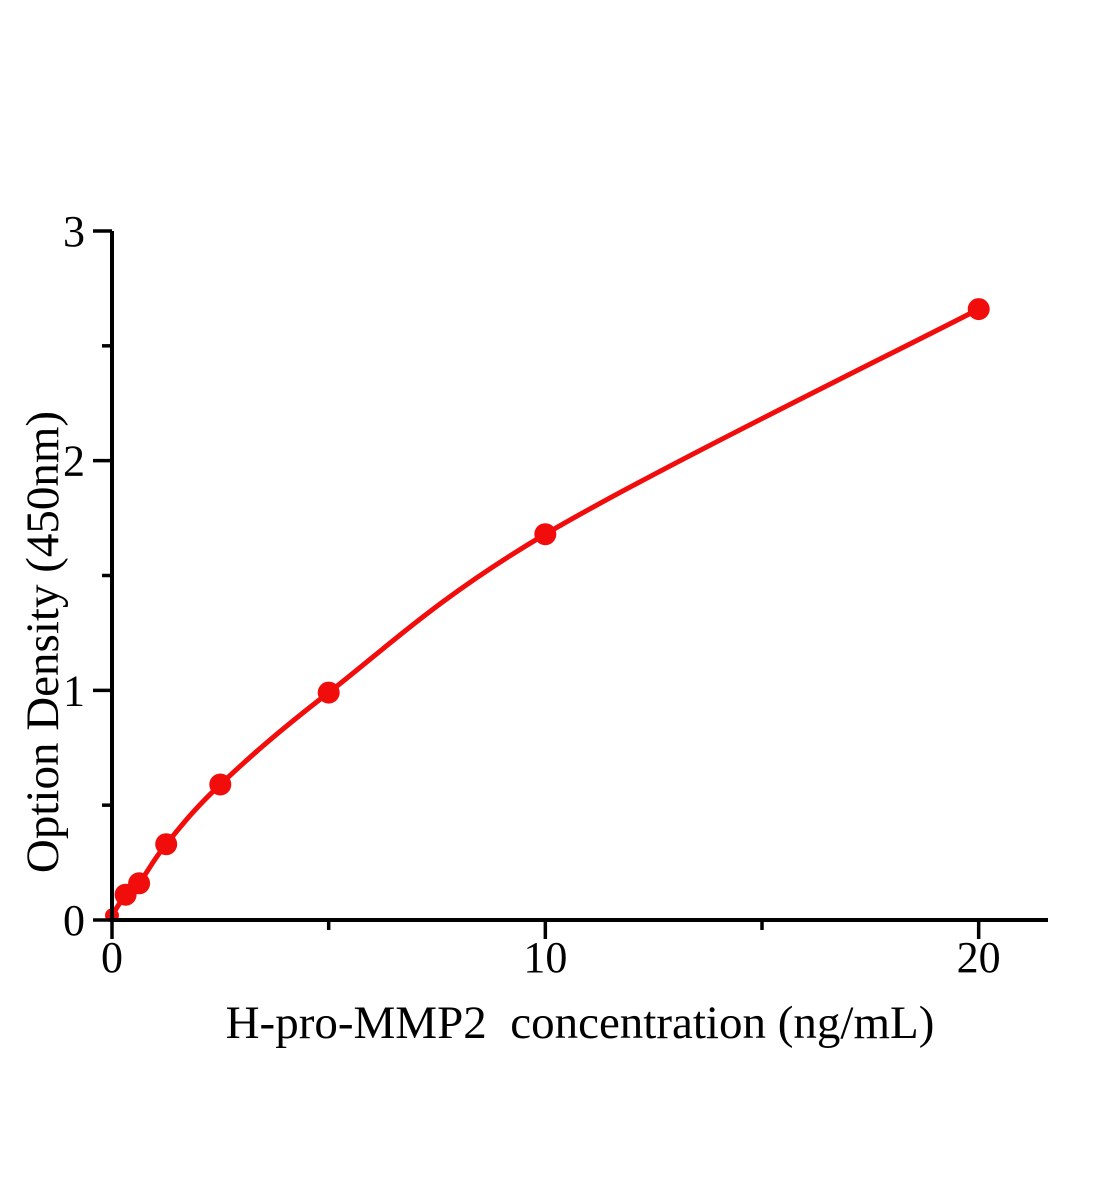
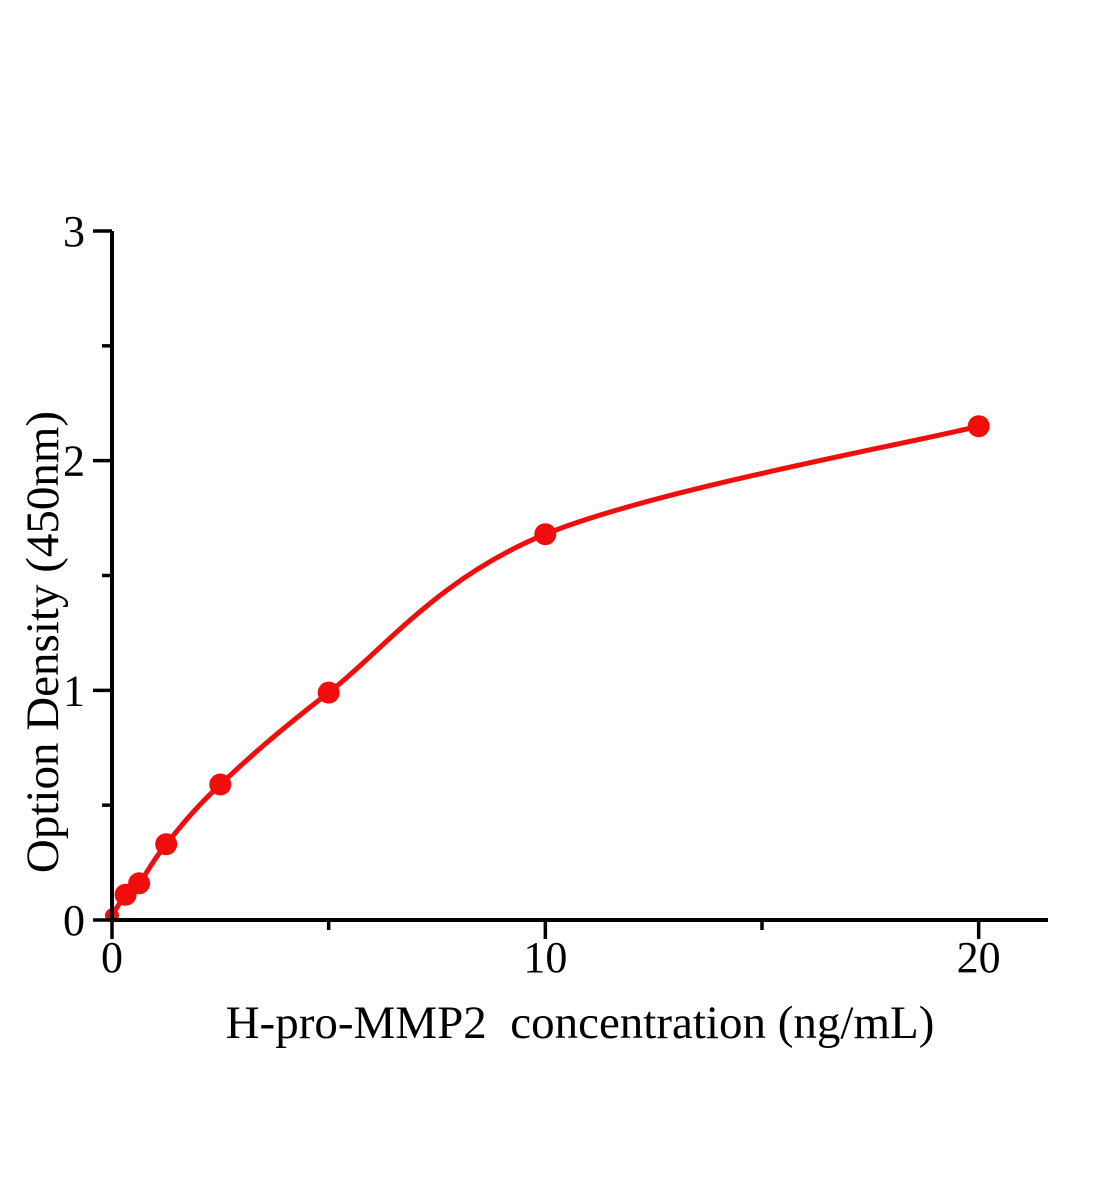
20: 2.66 -> 2.15
